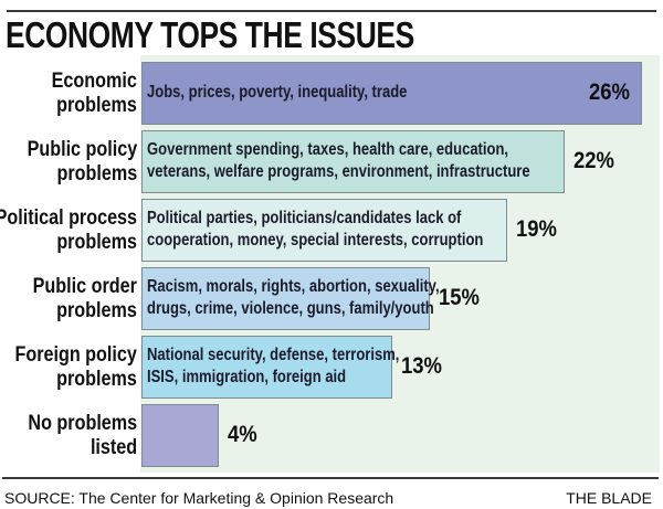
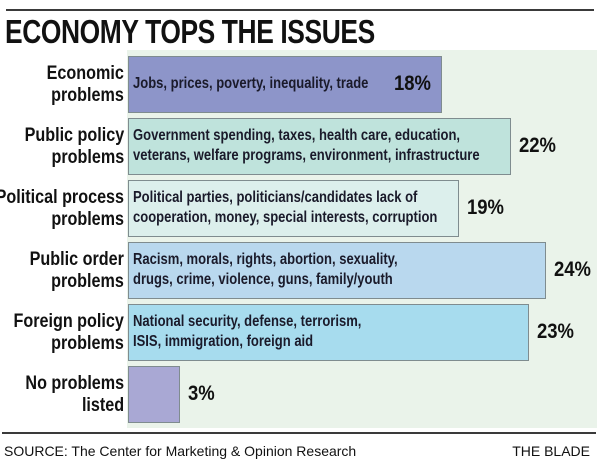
Economic problems: 26% -> 18%
Public order problems: 15% -> 24%
Foreign policy problems: 13% -> 23%
No problems listed: 4% -> 3%
